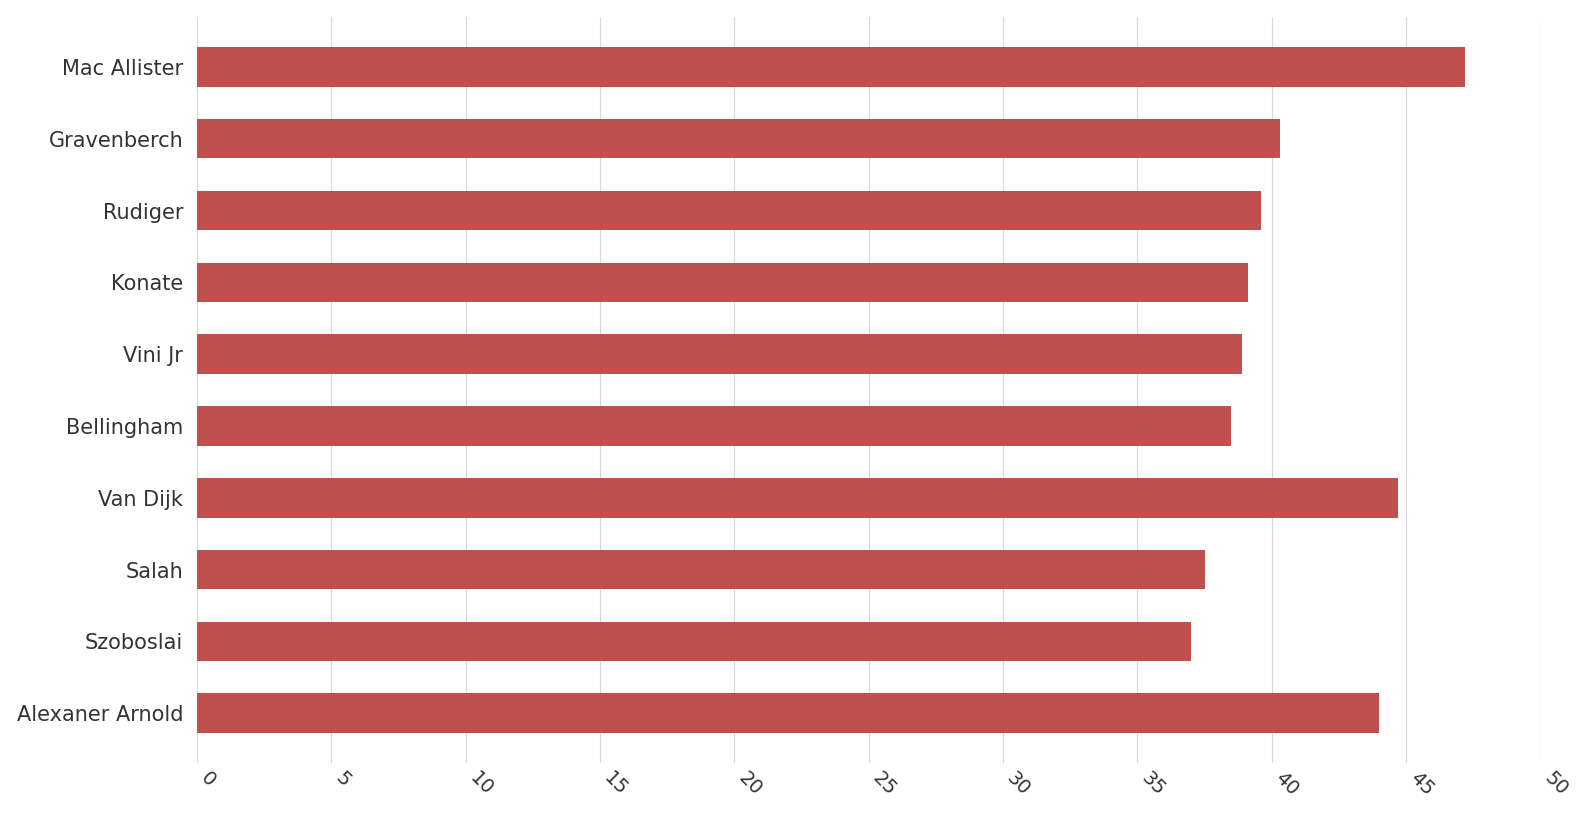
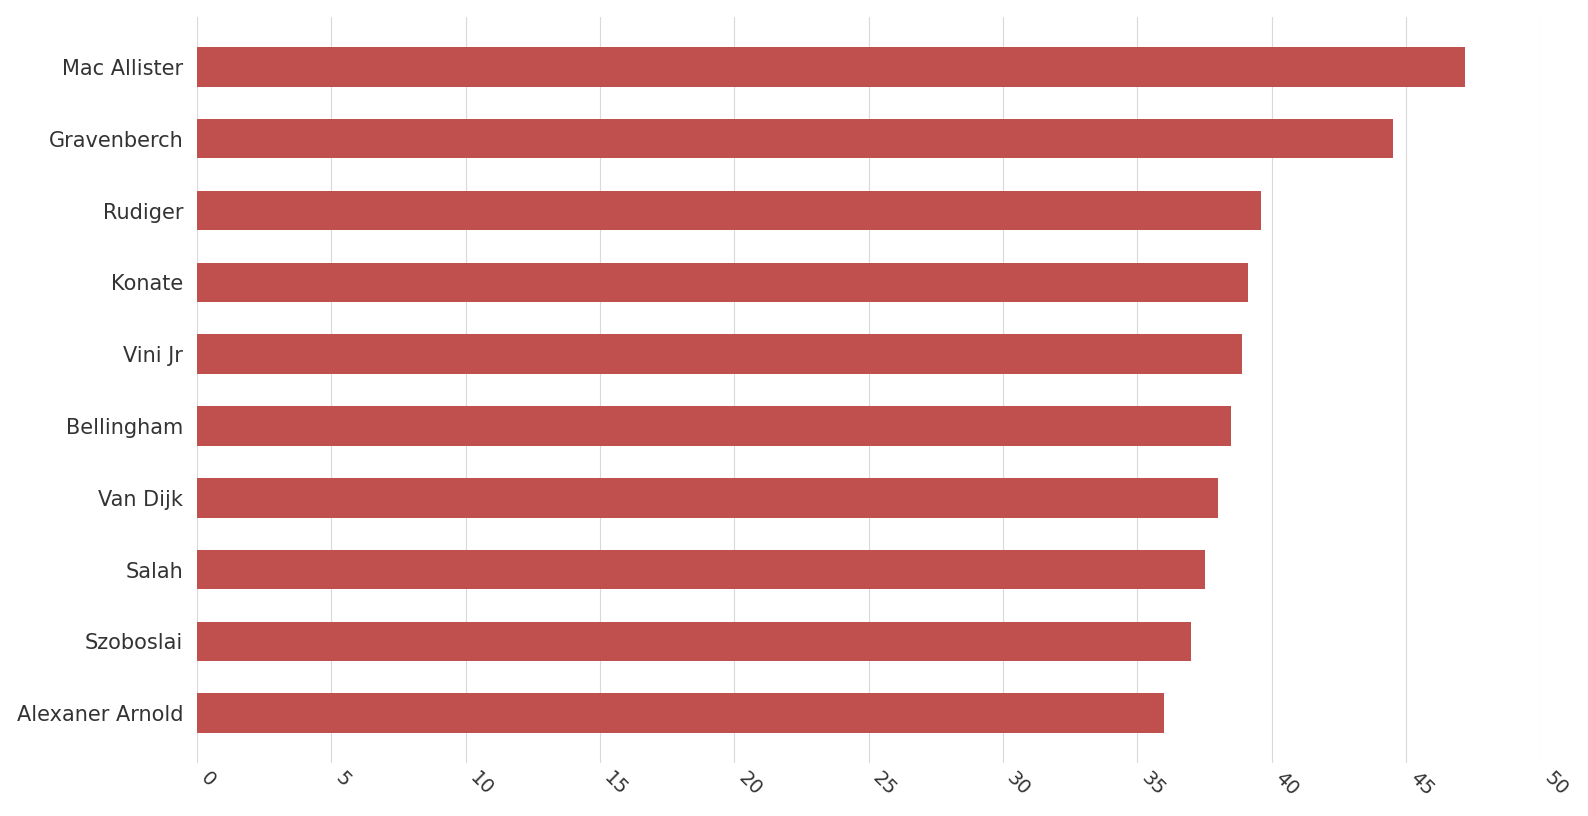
Gravenberch: 40.3 -> 44.5
Van Dijk: 44.7 -> 38.0
Alexaner Arnold: 44.0 -> 36.0
